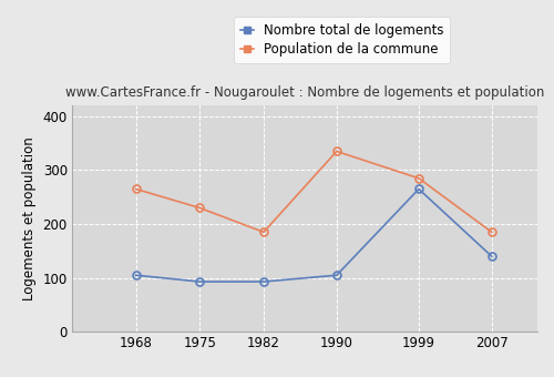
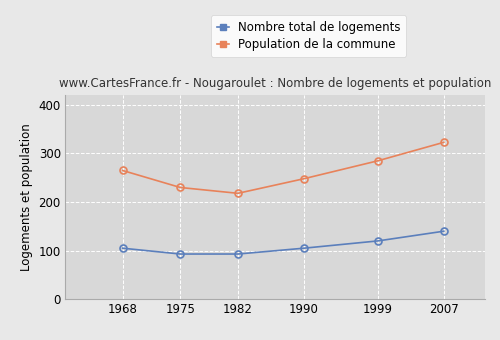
Population de la commune/1982: 185 -> 218
Population de la commune/1990: 335 -> 248
Nombre total de logements/1999: 265 -> 120
Population de la commune/2007: 185 -> 323
